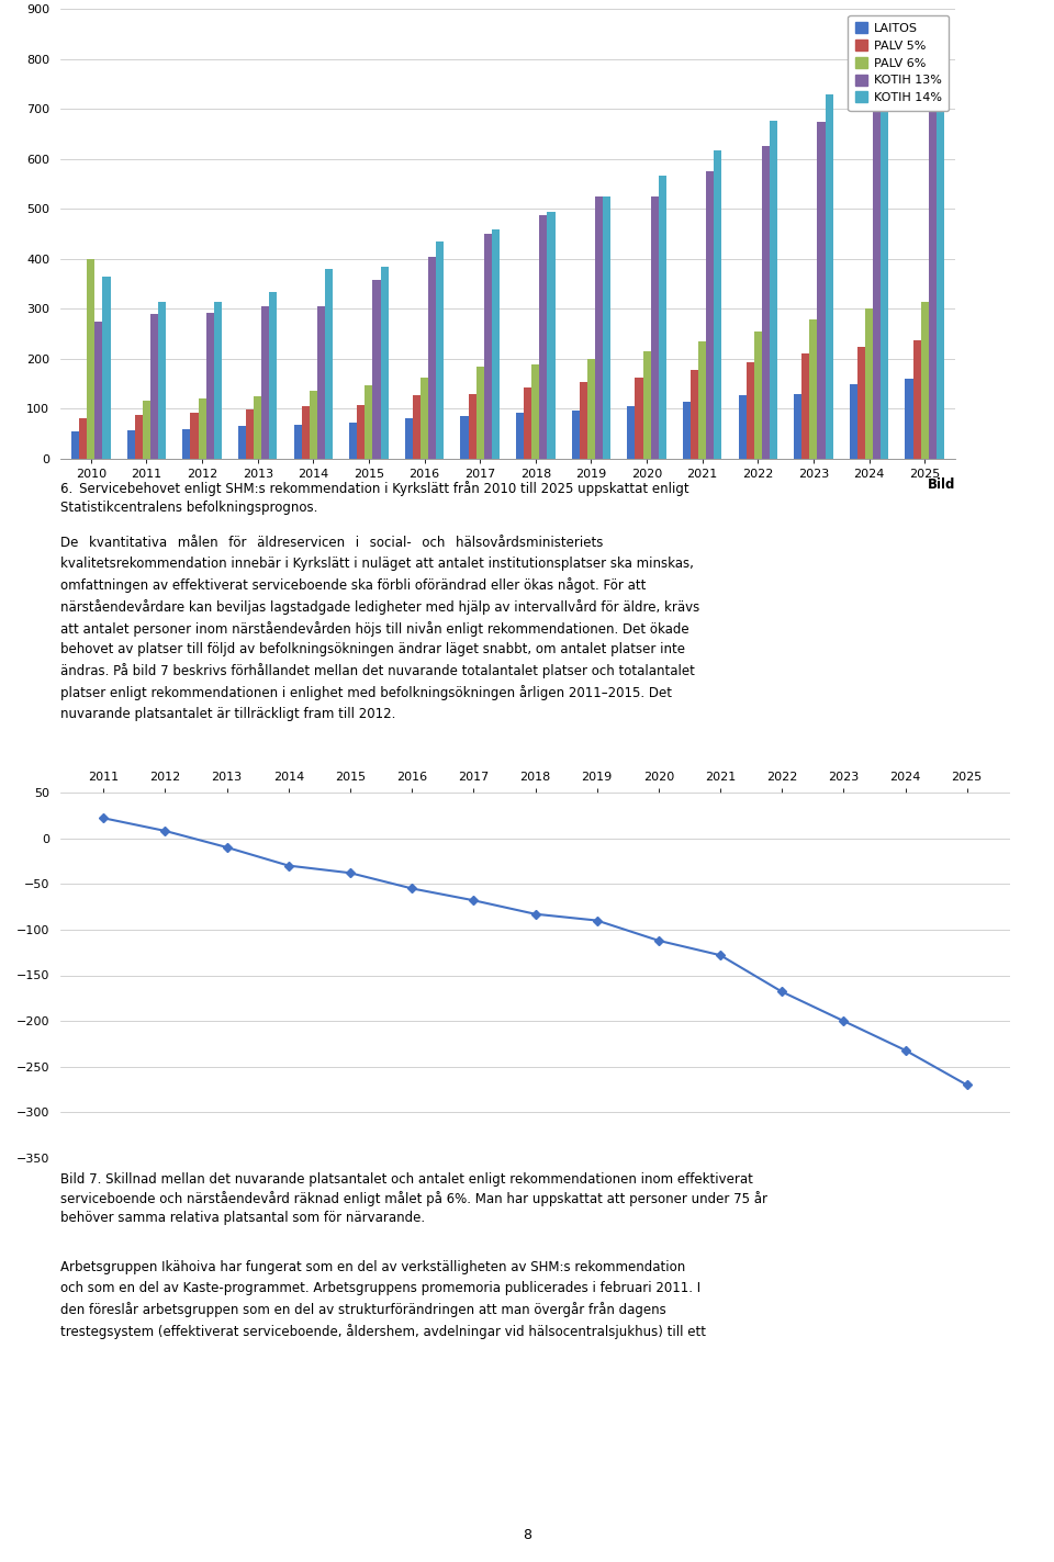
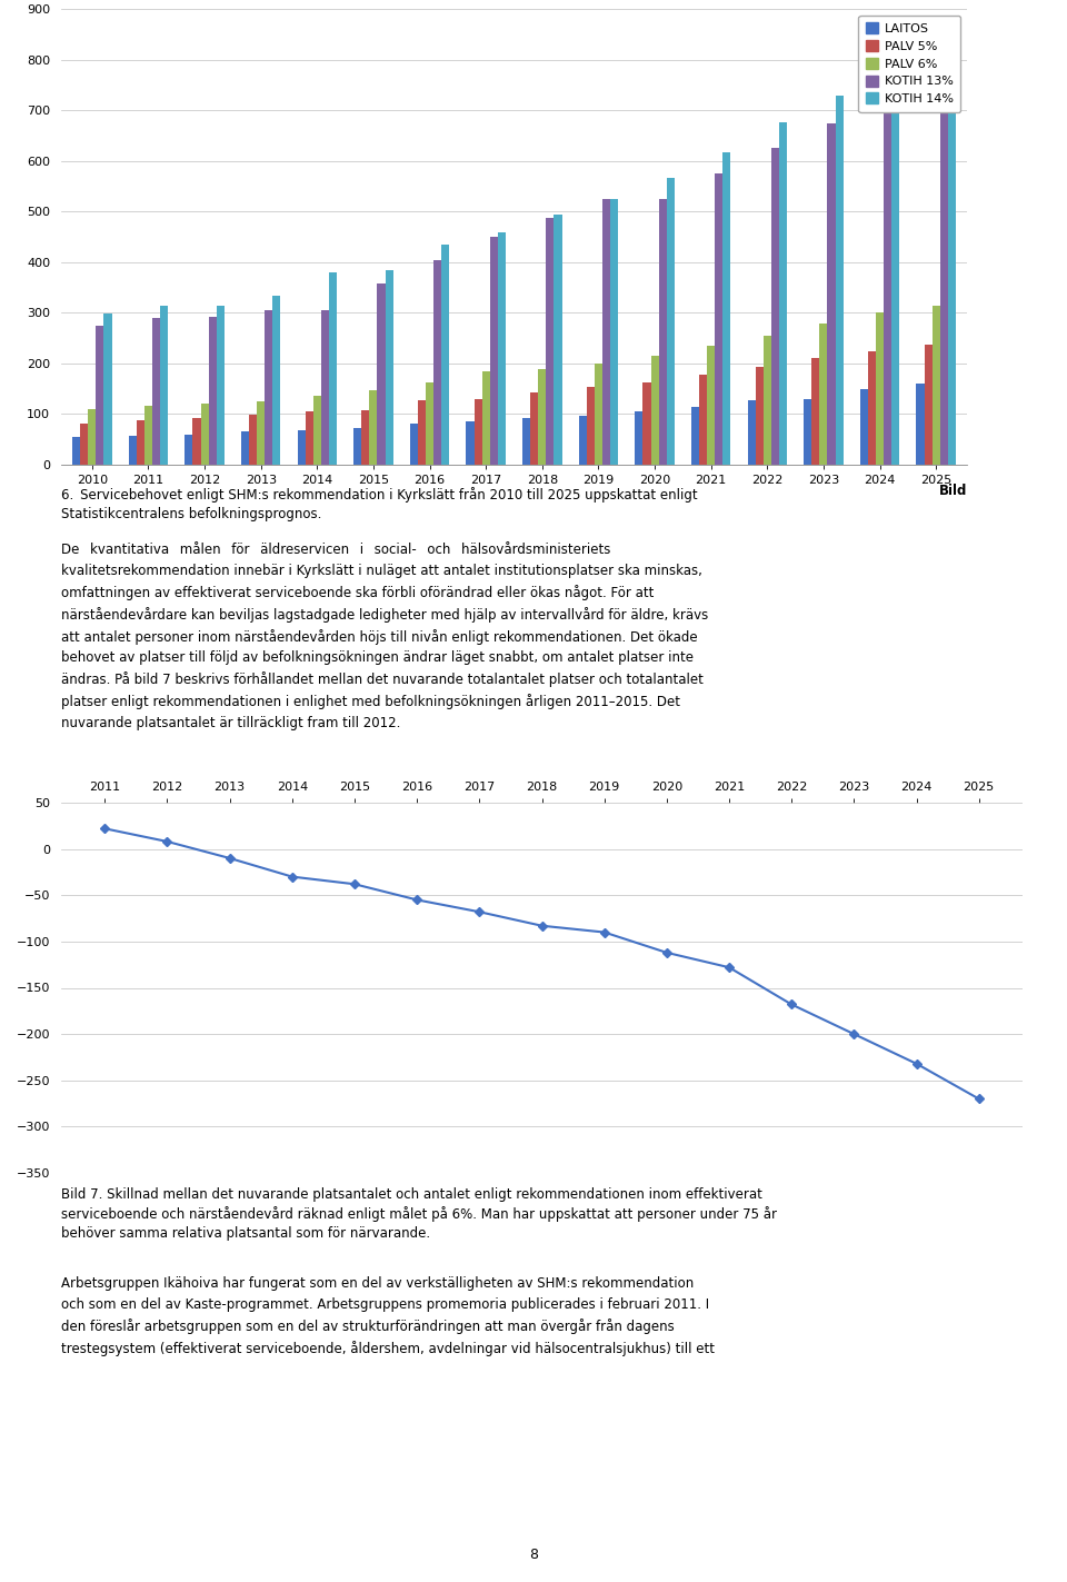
PALV 6%/2010: 400 -> 110
KOTIH 14%/2010: 365 -> 298
